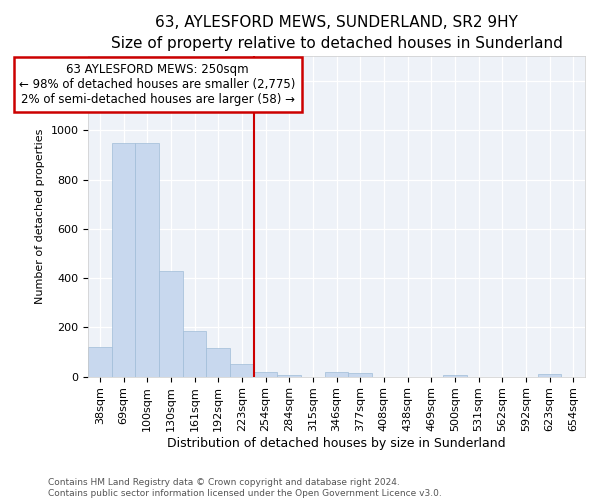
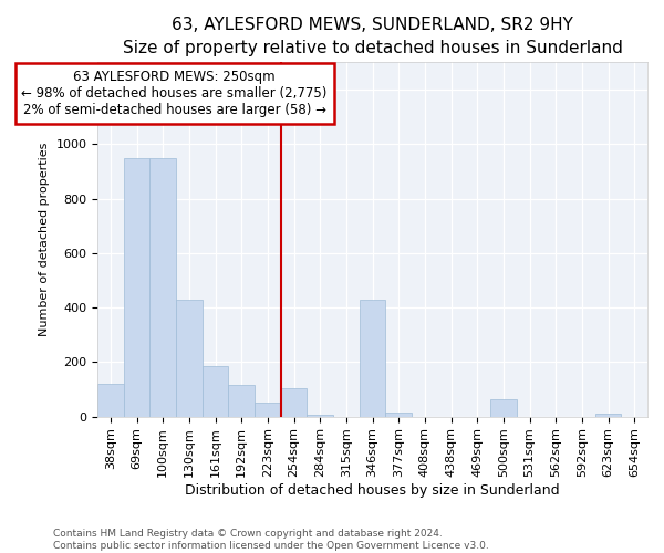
254sqm: 20 -> 105
346sqm: 20 -> 430
500sqm: 5 -> 65
